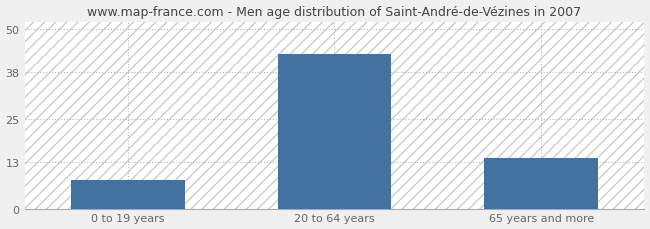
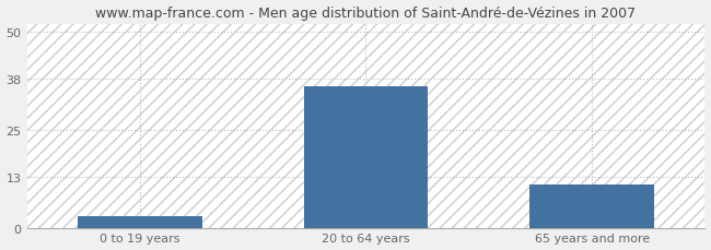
0 to 19 years: 8 -> 3
20 to 64 years: 43 -> 36
65 years and more: 14 -> 11
